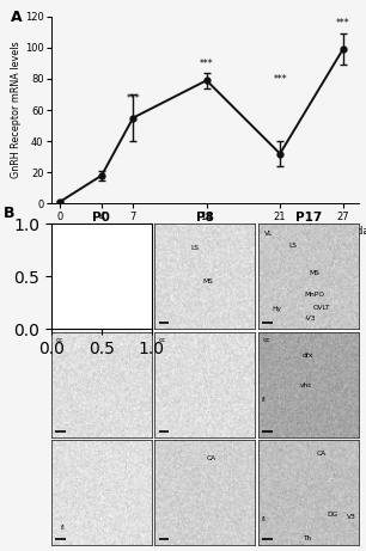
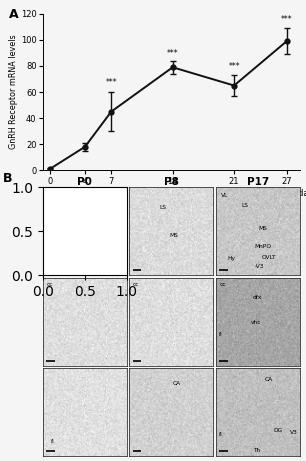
7: 55 -> 45
21: 32 -> 65
